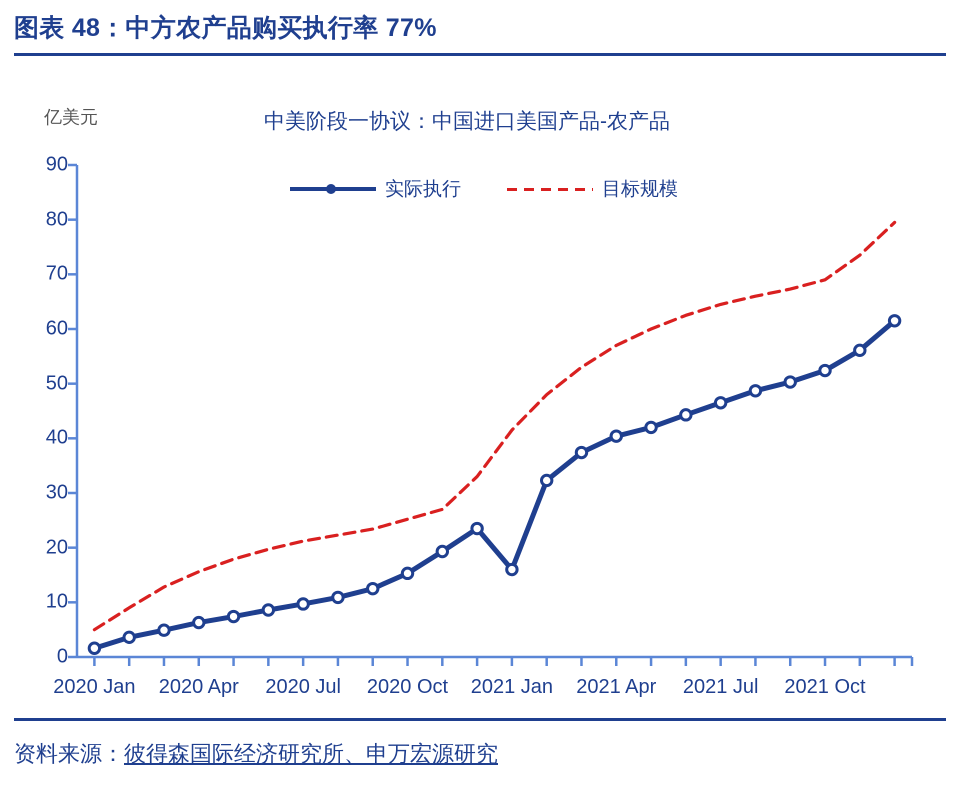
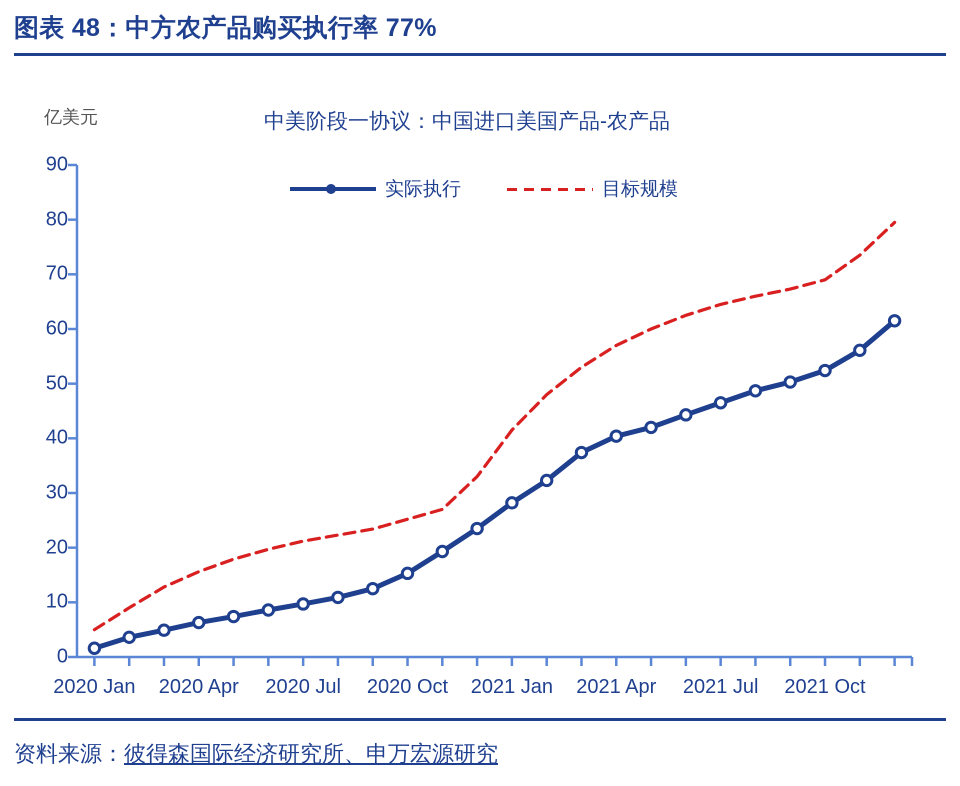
实际执行/2021 Jan: 16 -> 28
